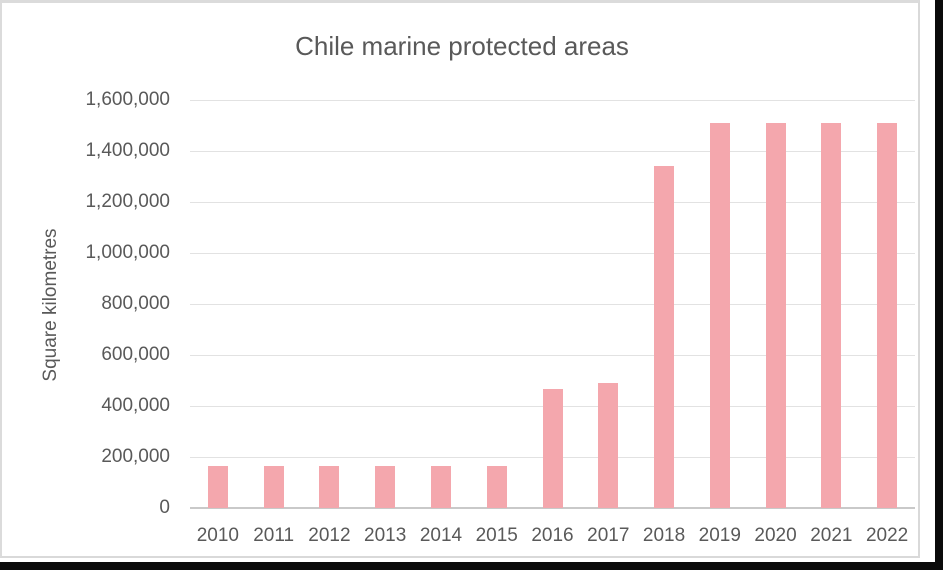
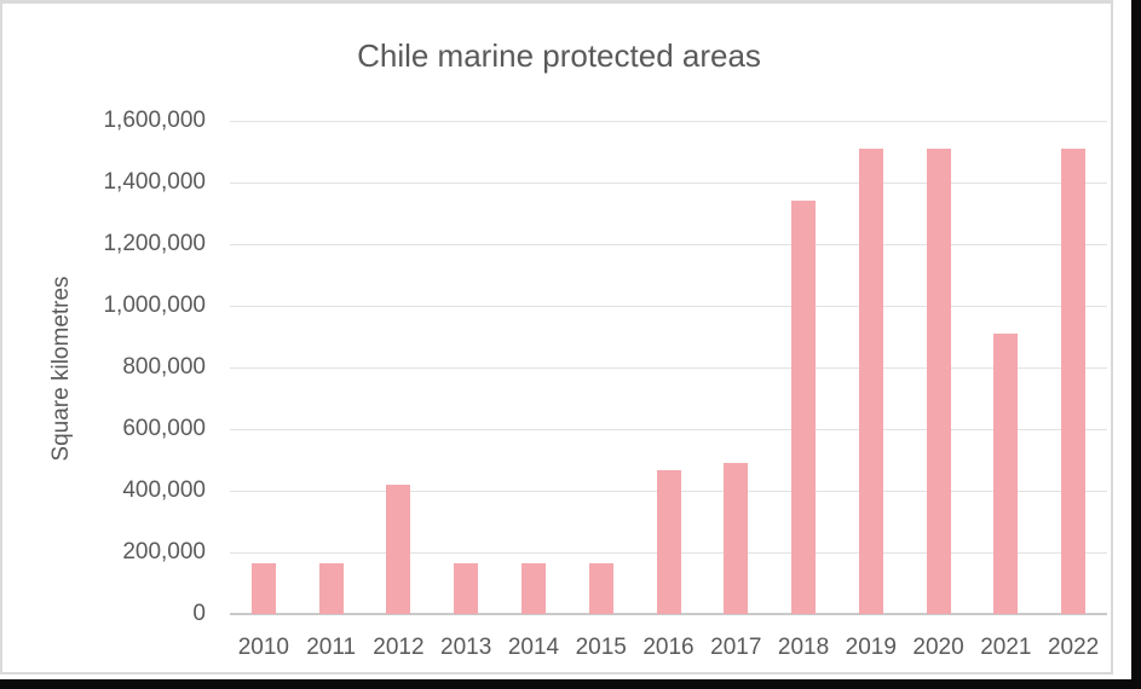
2012: 160000 -> 420000
2021: 1510000 -> 910000
